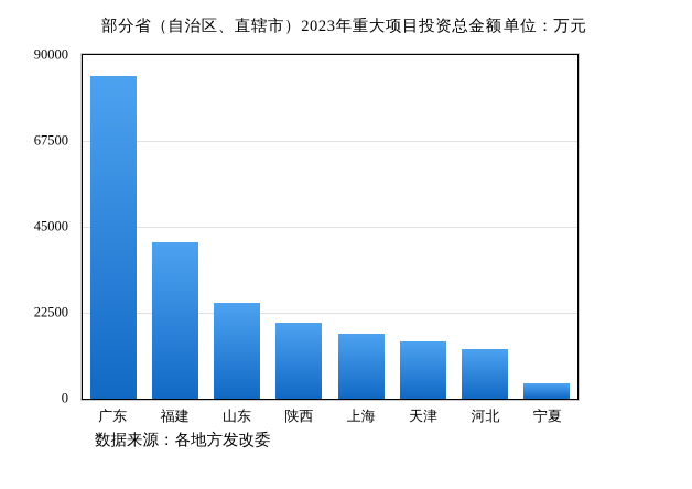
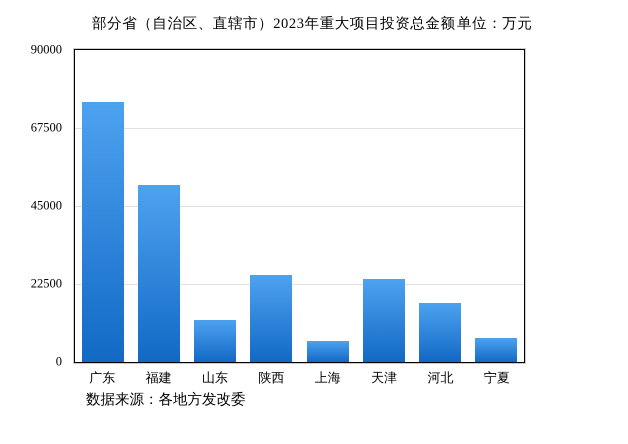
广东: 84000 -> 75000
福建: 41000 -> 51000
山东: 25000 -> 12000
陕西: 20000 -> 25000
上海: 17000 -> 6000
天津: 15000 -> 24000
河北: 13000 -> 17000
宁夏: 4000 -> 7000
